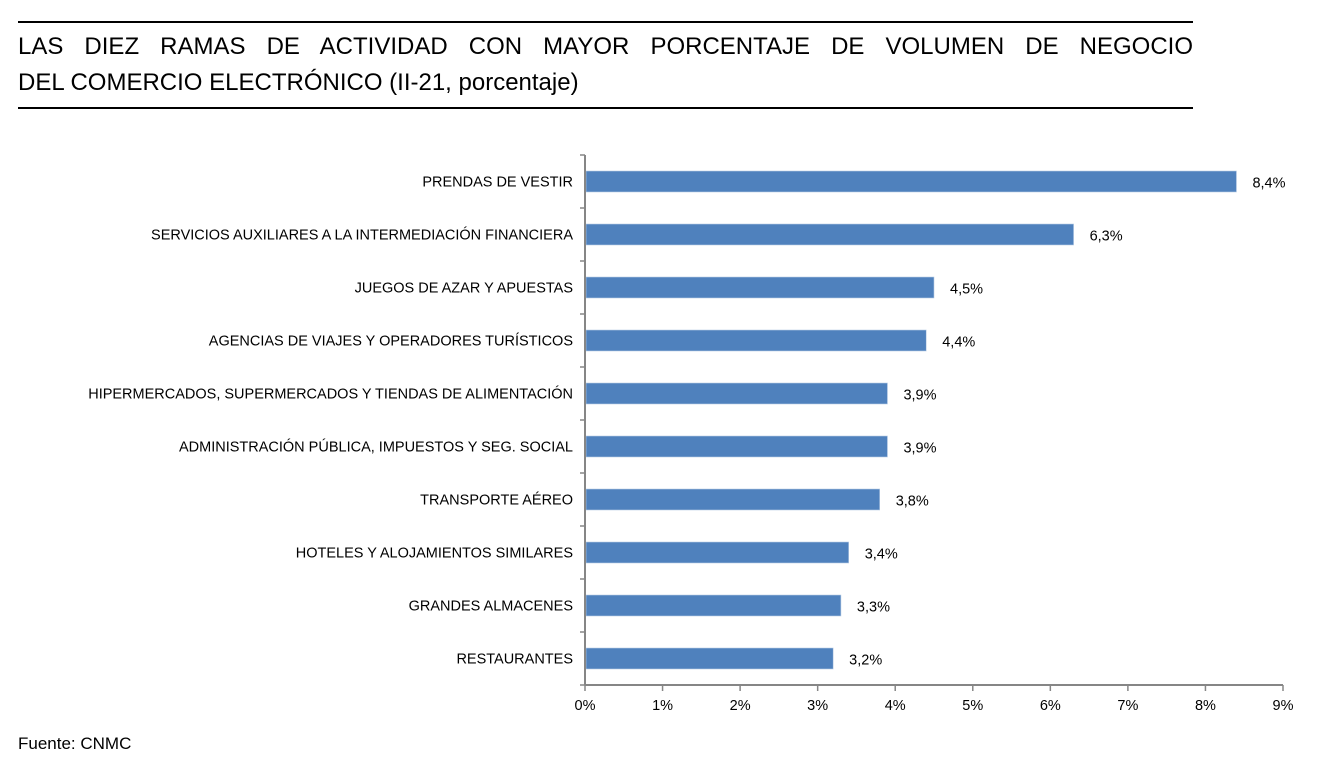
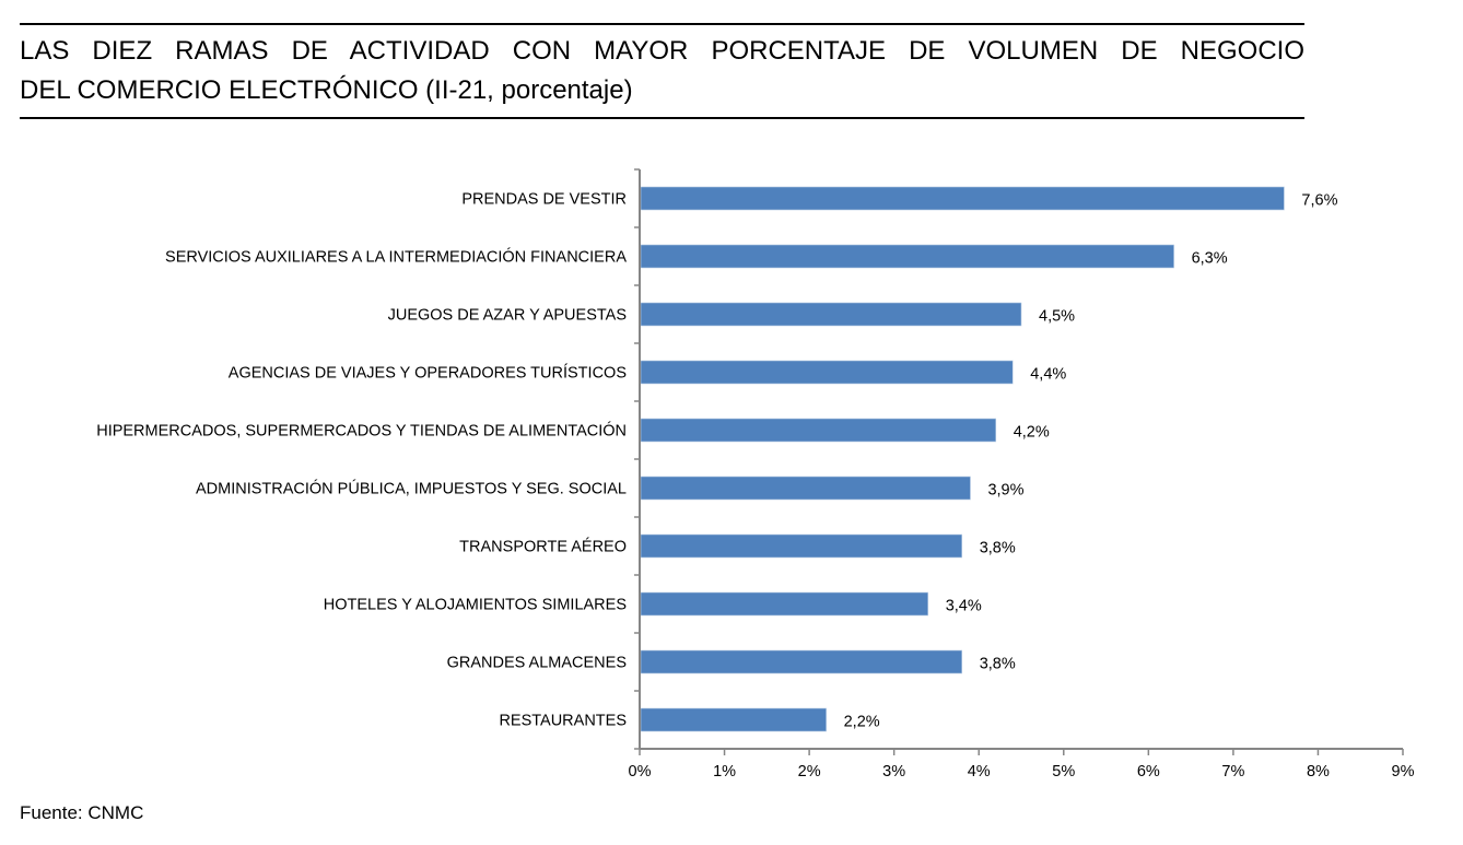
PRENDAS DE VESTIR: 8,4% -> 7,6%
HIPERMERCADOS, SUPERMERCADOS Y TIENDAS DE ALIMENTACIÓN: 3,9% -> 4,2%
GRANDES ALMACENES: 3,3% -> 3,8%
RESTAURANTES: 3,2% -> 2,2%
